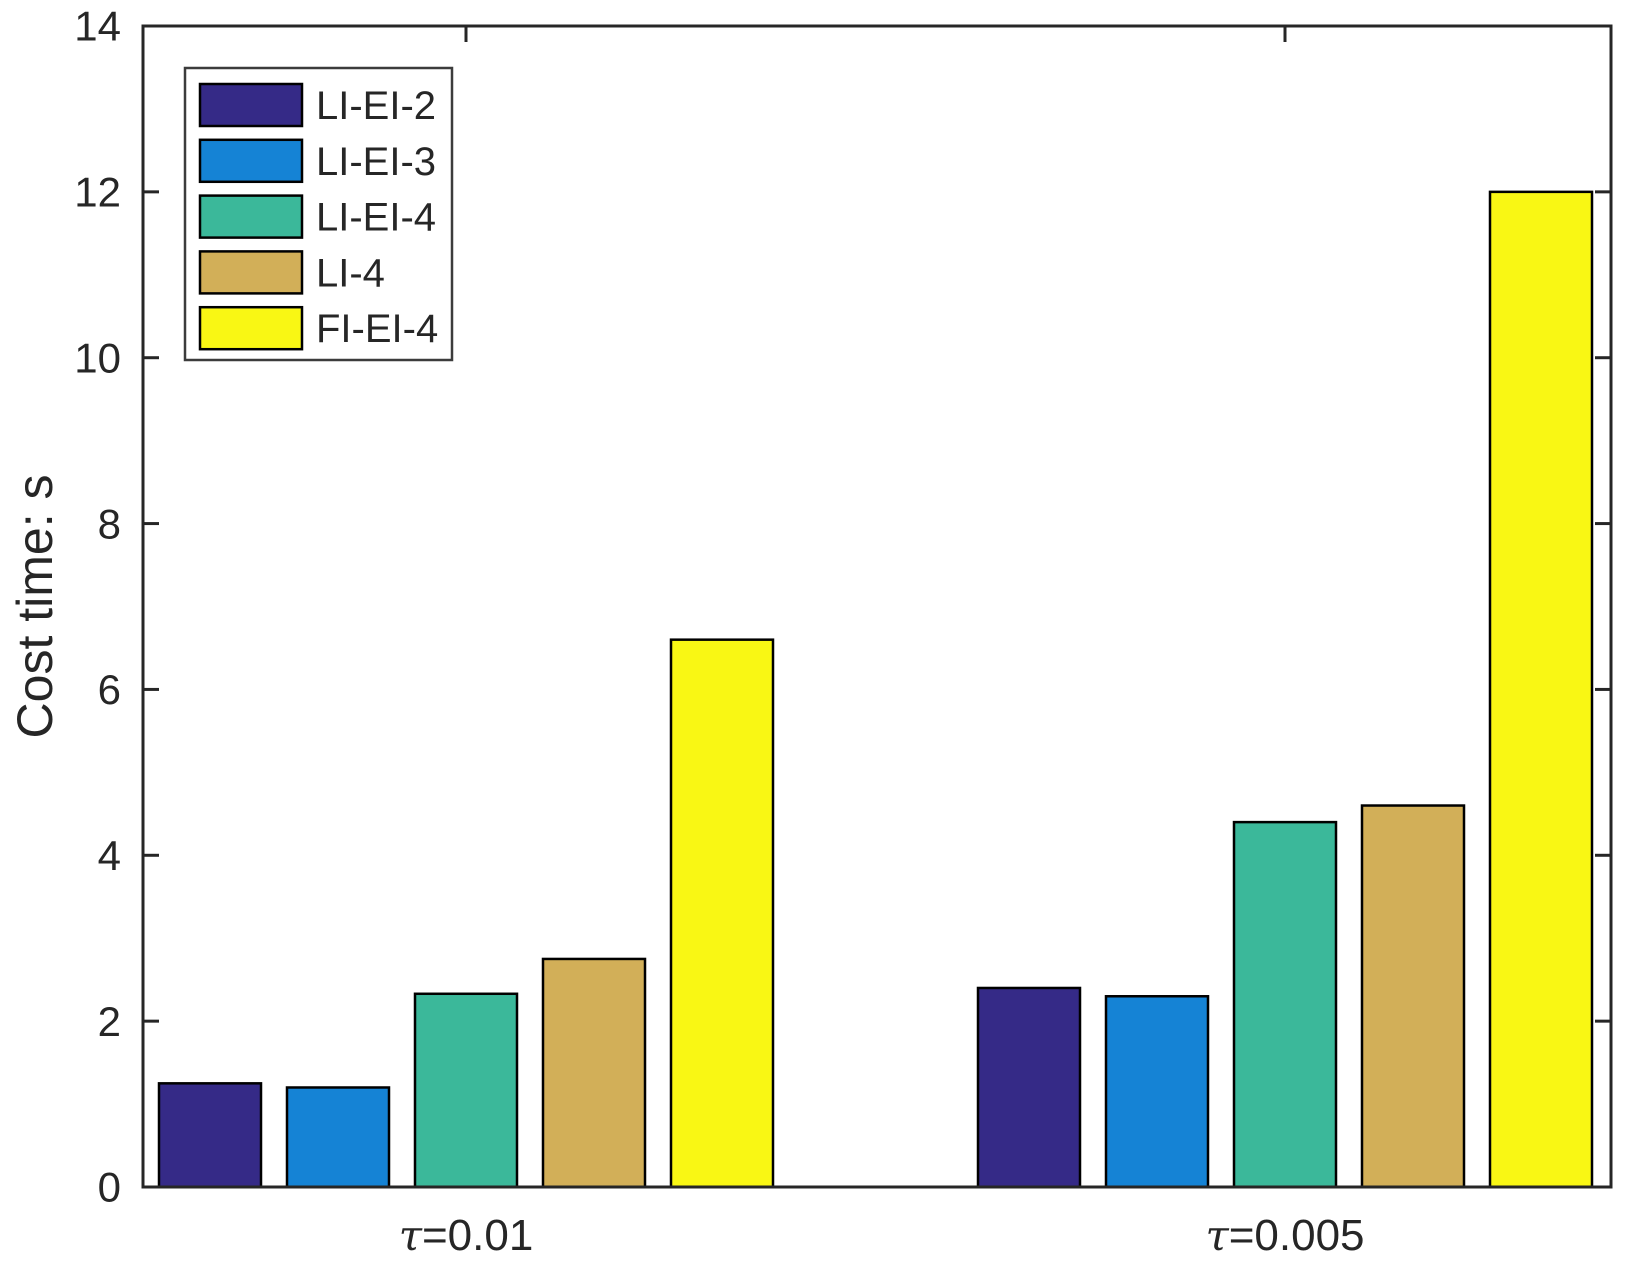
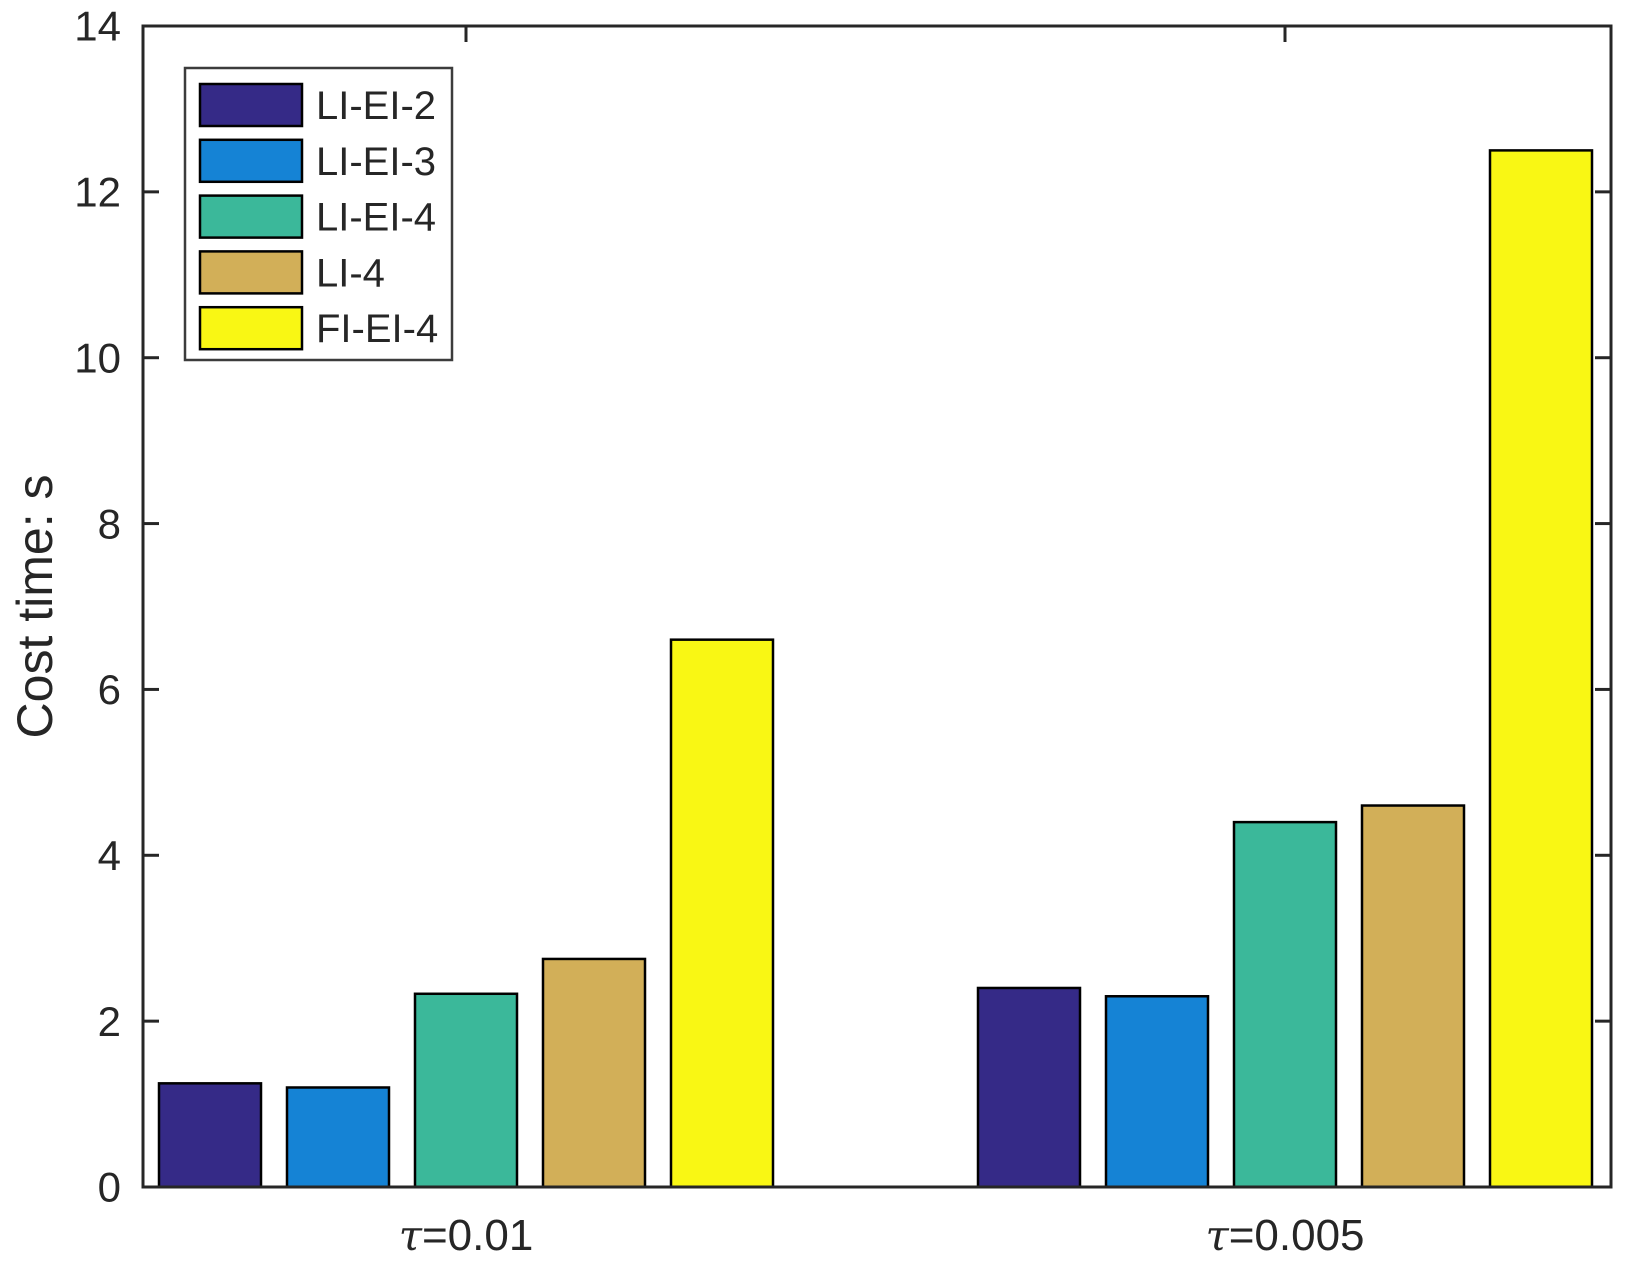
FI-EI-4/τ=0.005: 12.0 -> 12.5
